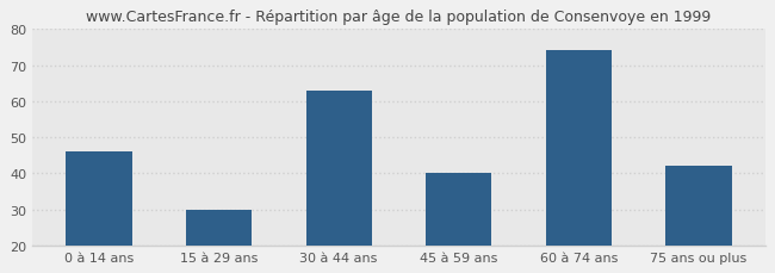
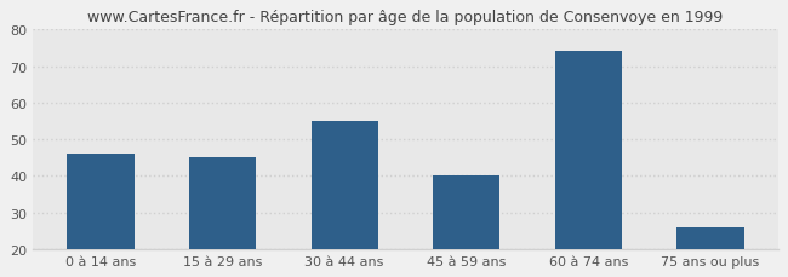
15 à 29 ans: 30 -> 45
30 à 44 ans: 63 -> 55
75 ans ou plus: 42 -> 26
